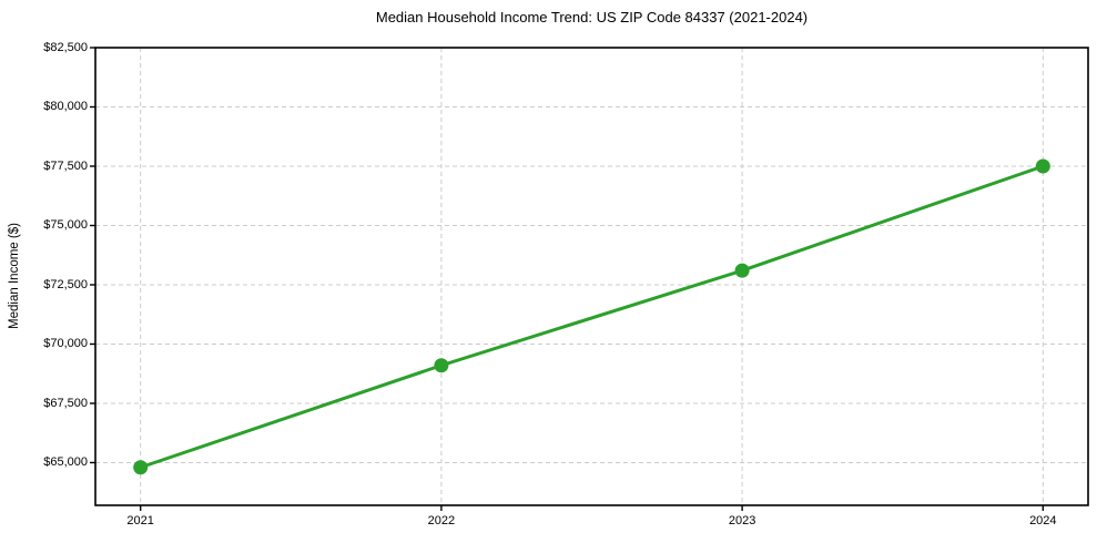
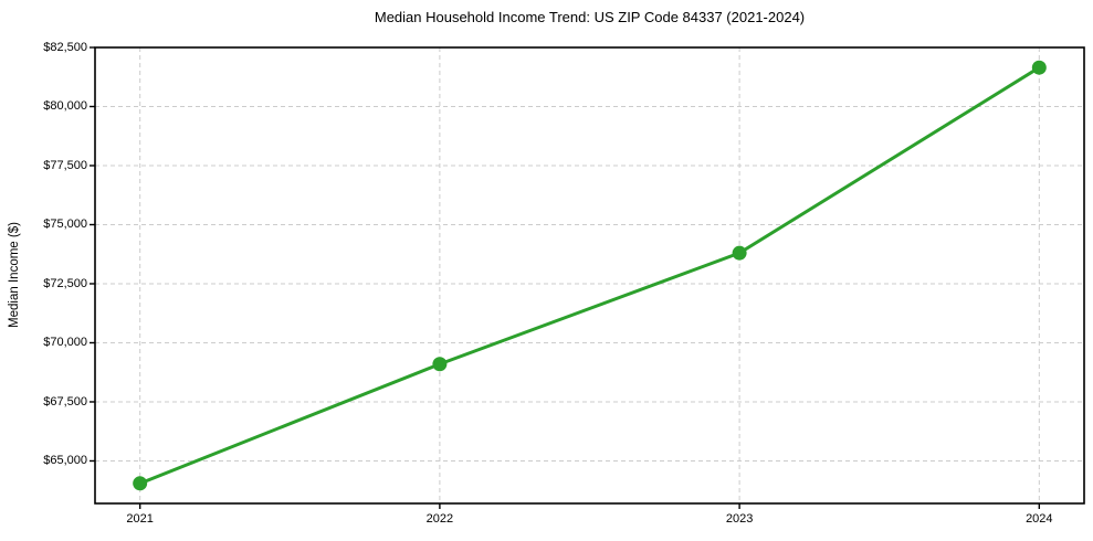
2021: $64800 -> $64000
2023: $73100 -> $73800
2024: $77500 -> $81600
